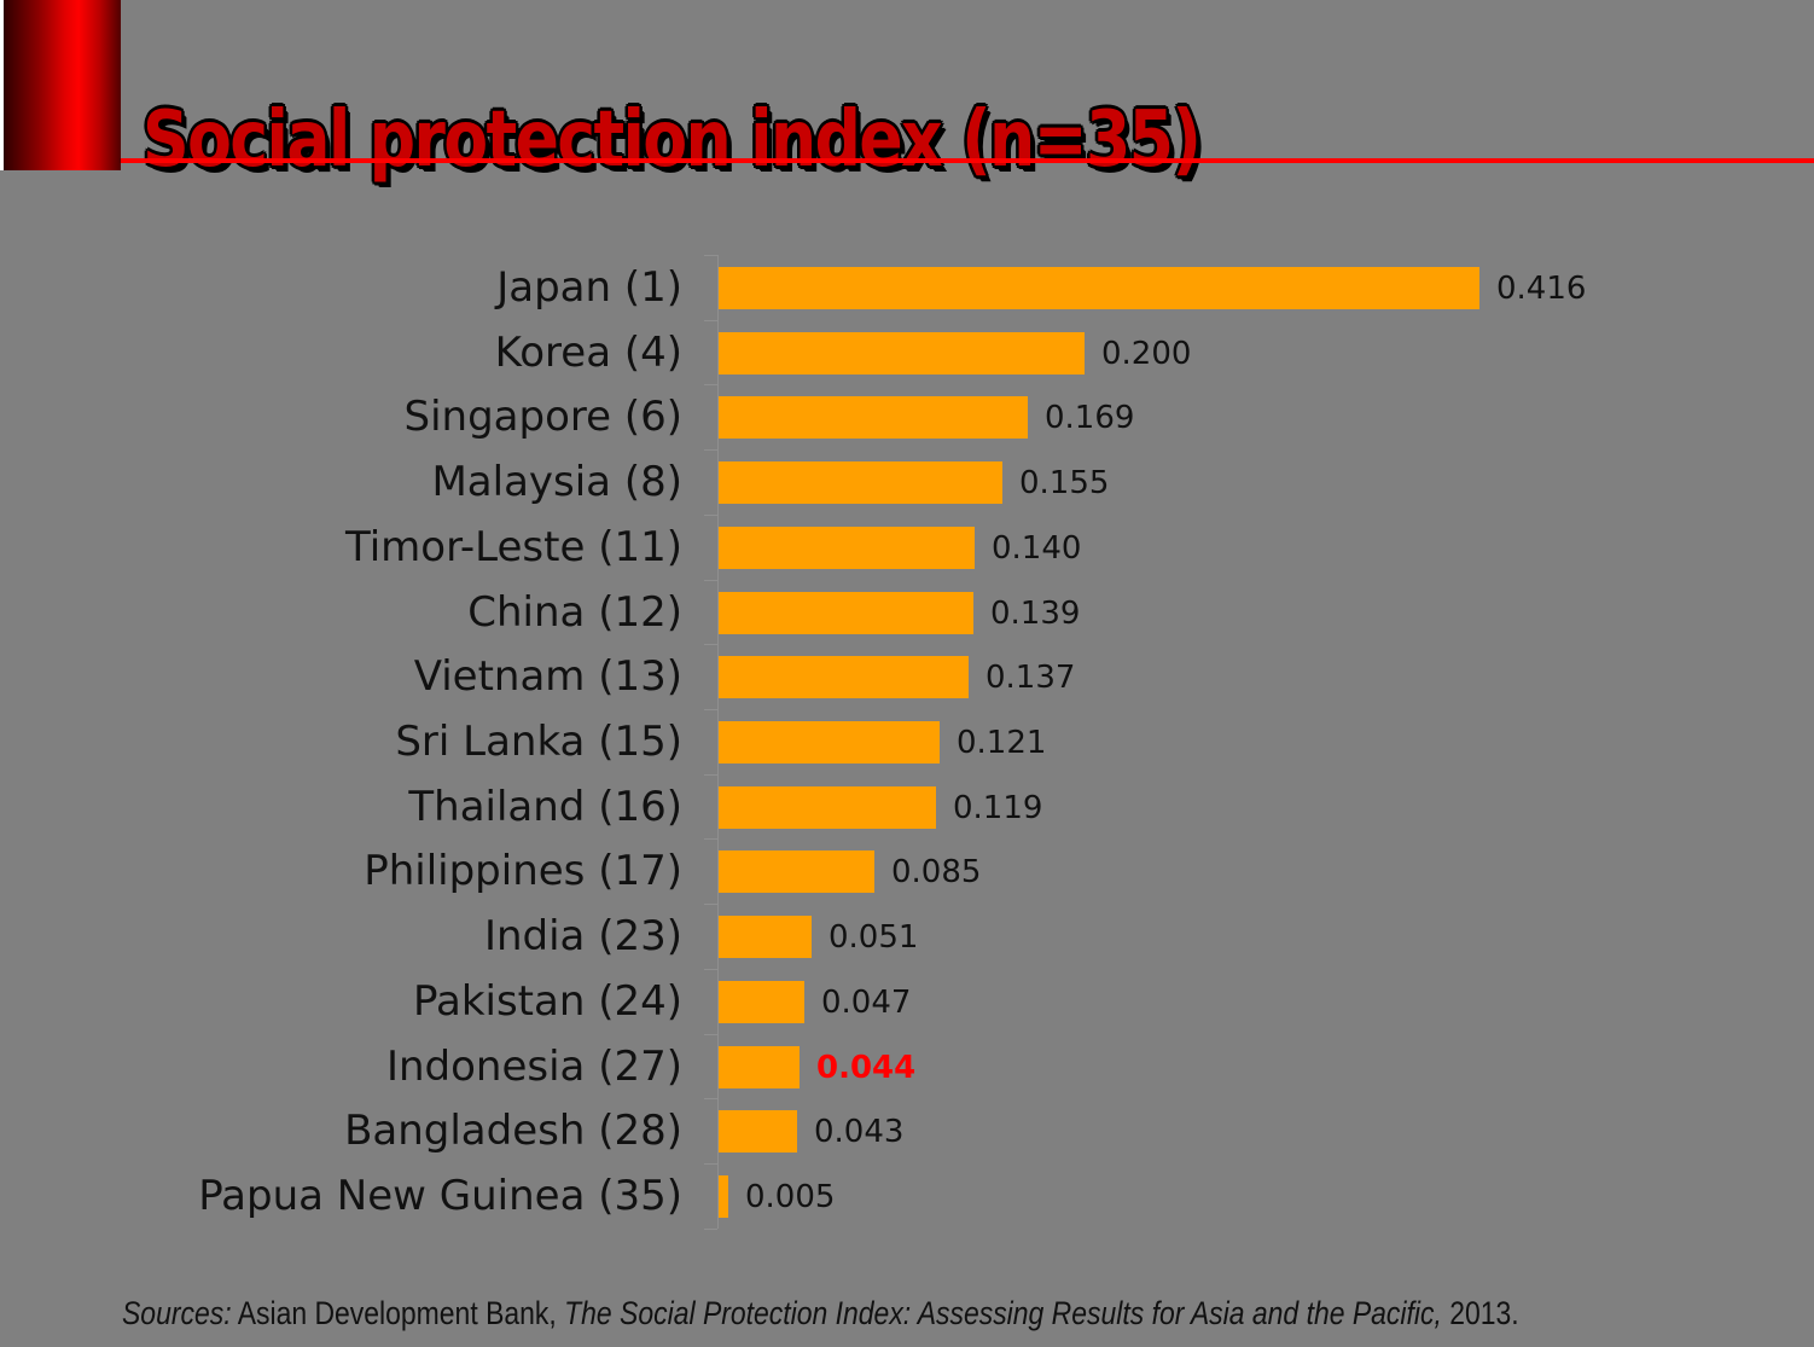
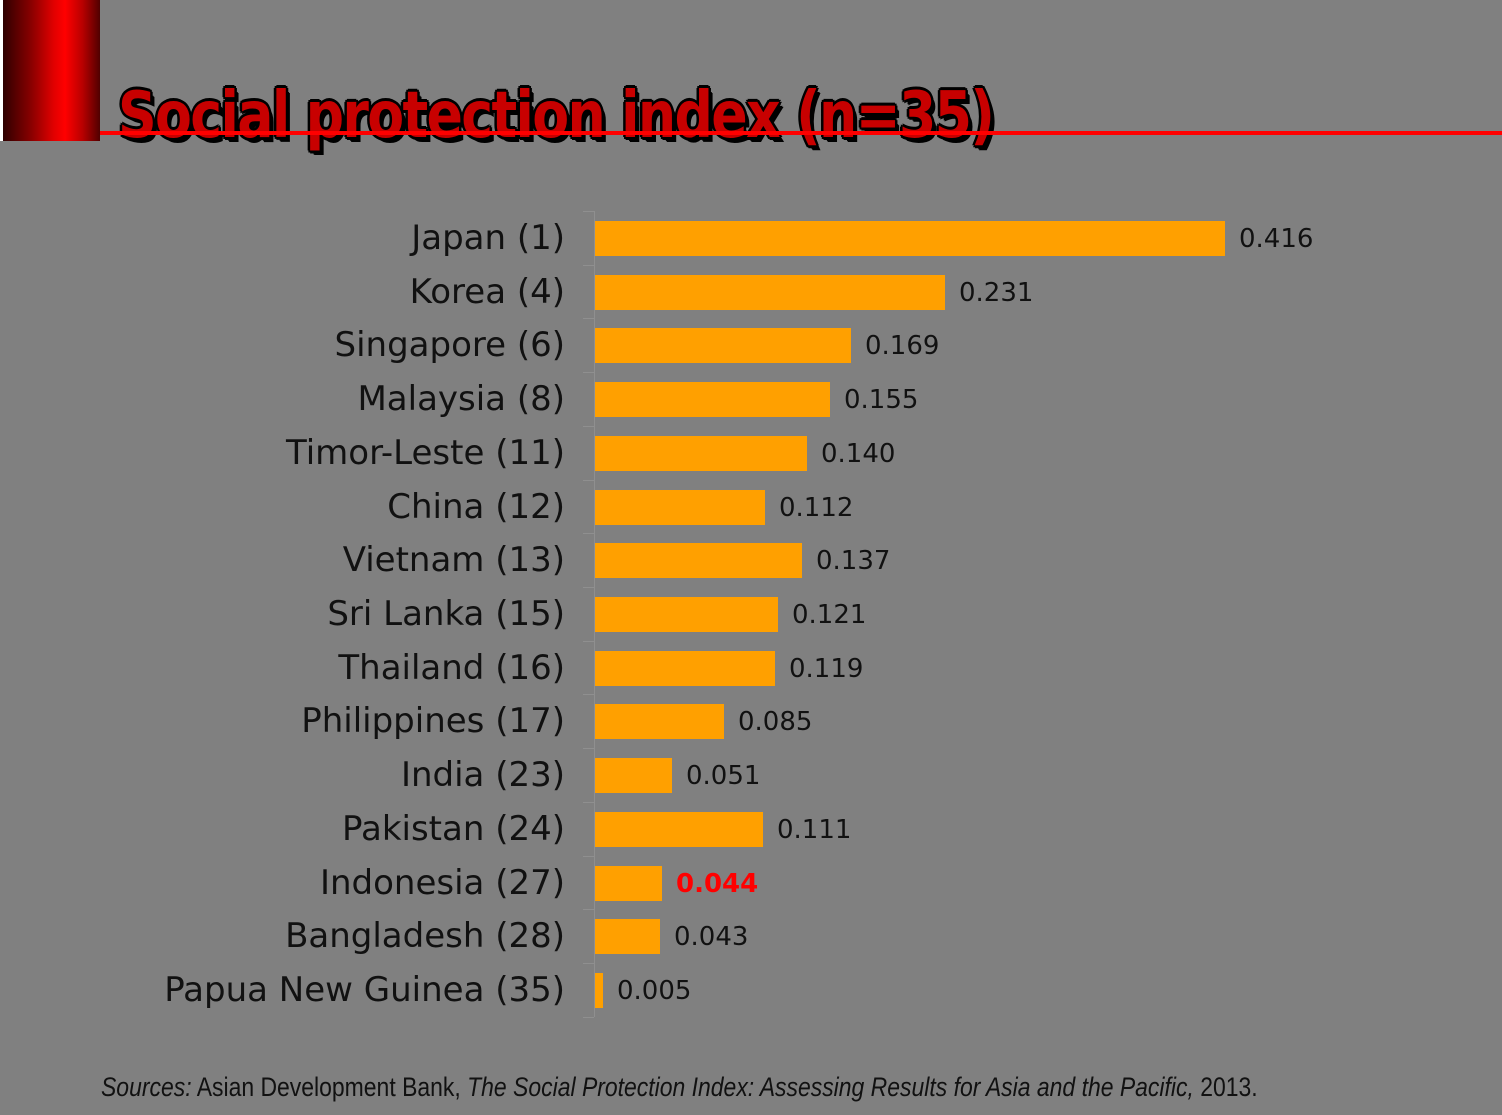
Korea (4): 0.200 -> 0.231
China (12): 0.139 -> 0.112
Pakistan (24): 0.047 -> 0.111
